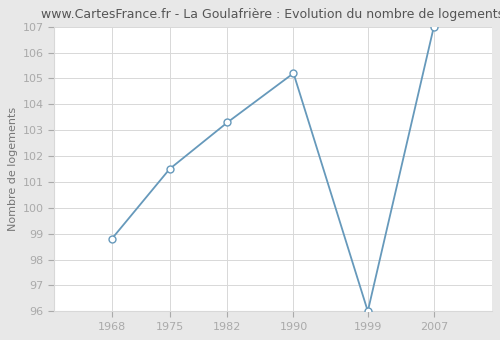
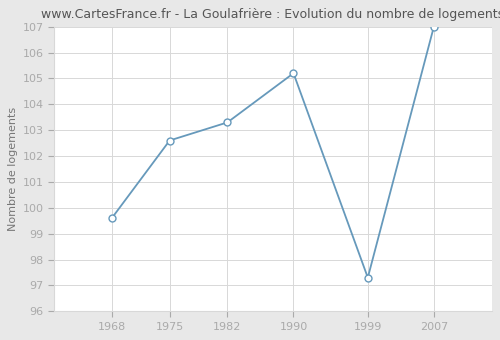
1968: 98.8 -> 99.6
1975: 101.5 -> 102.6
1999: 96.0 -> 97.3
